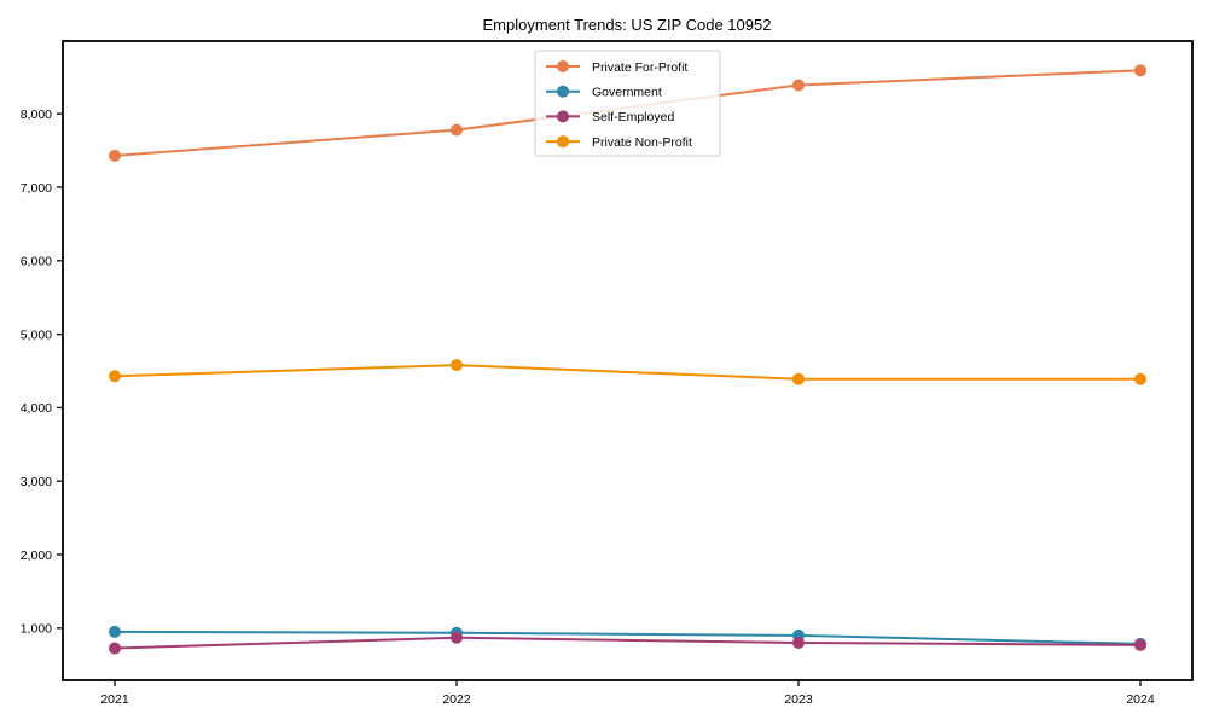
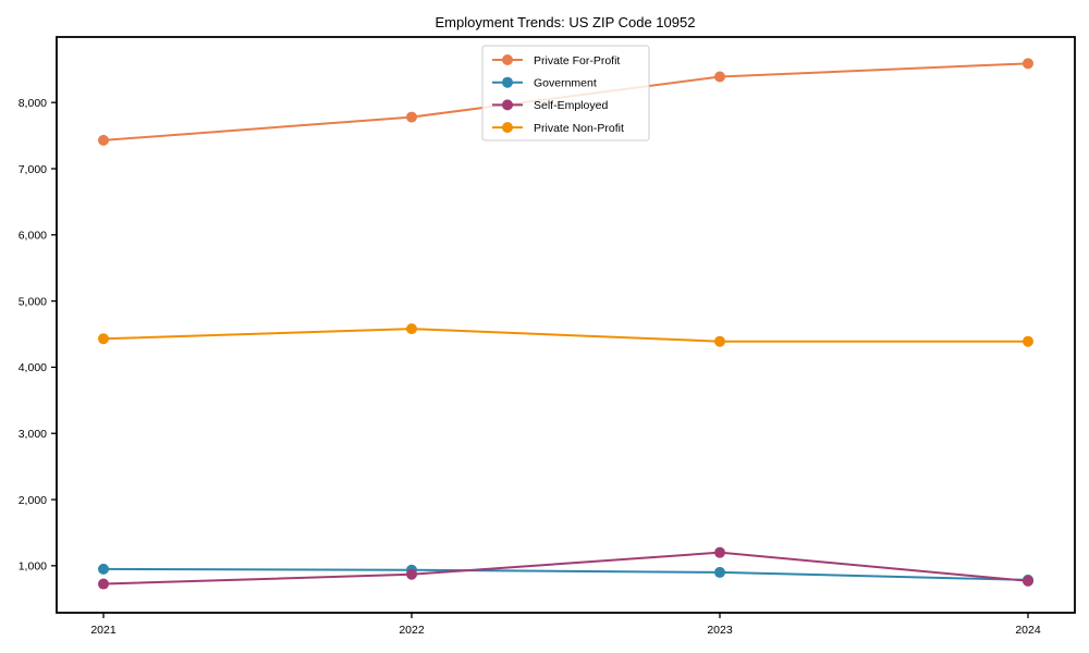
Self-Employed/2023: 800 -> 1200
